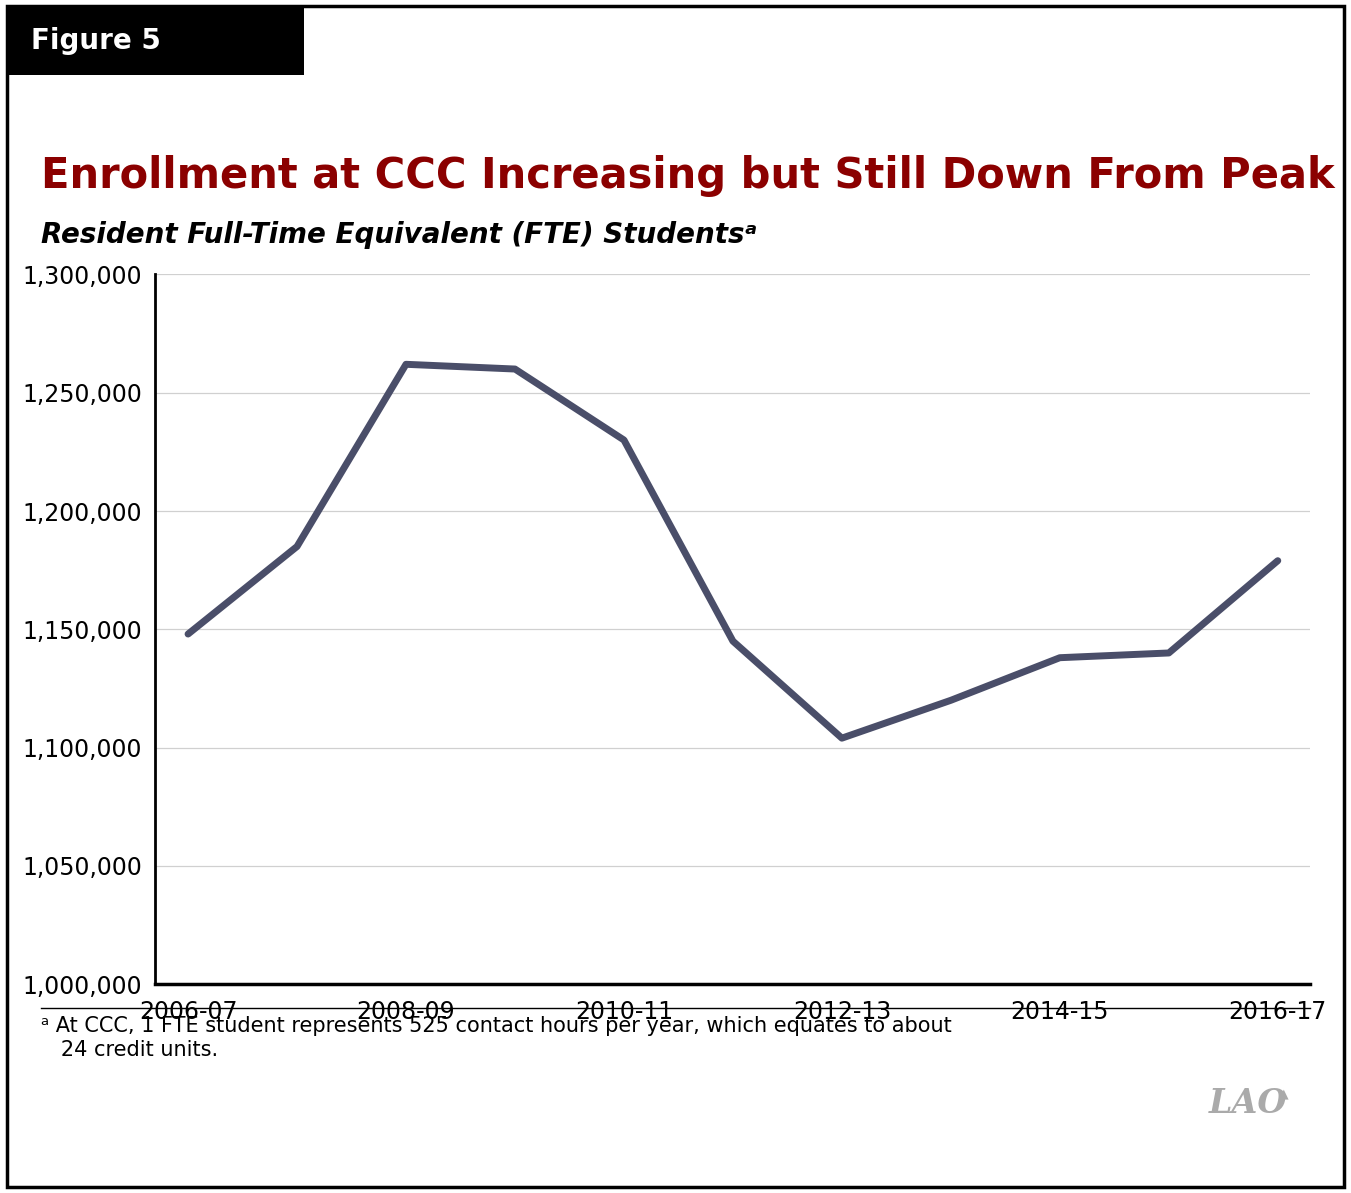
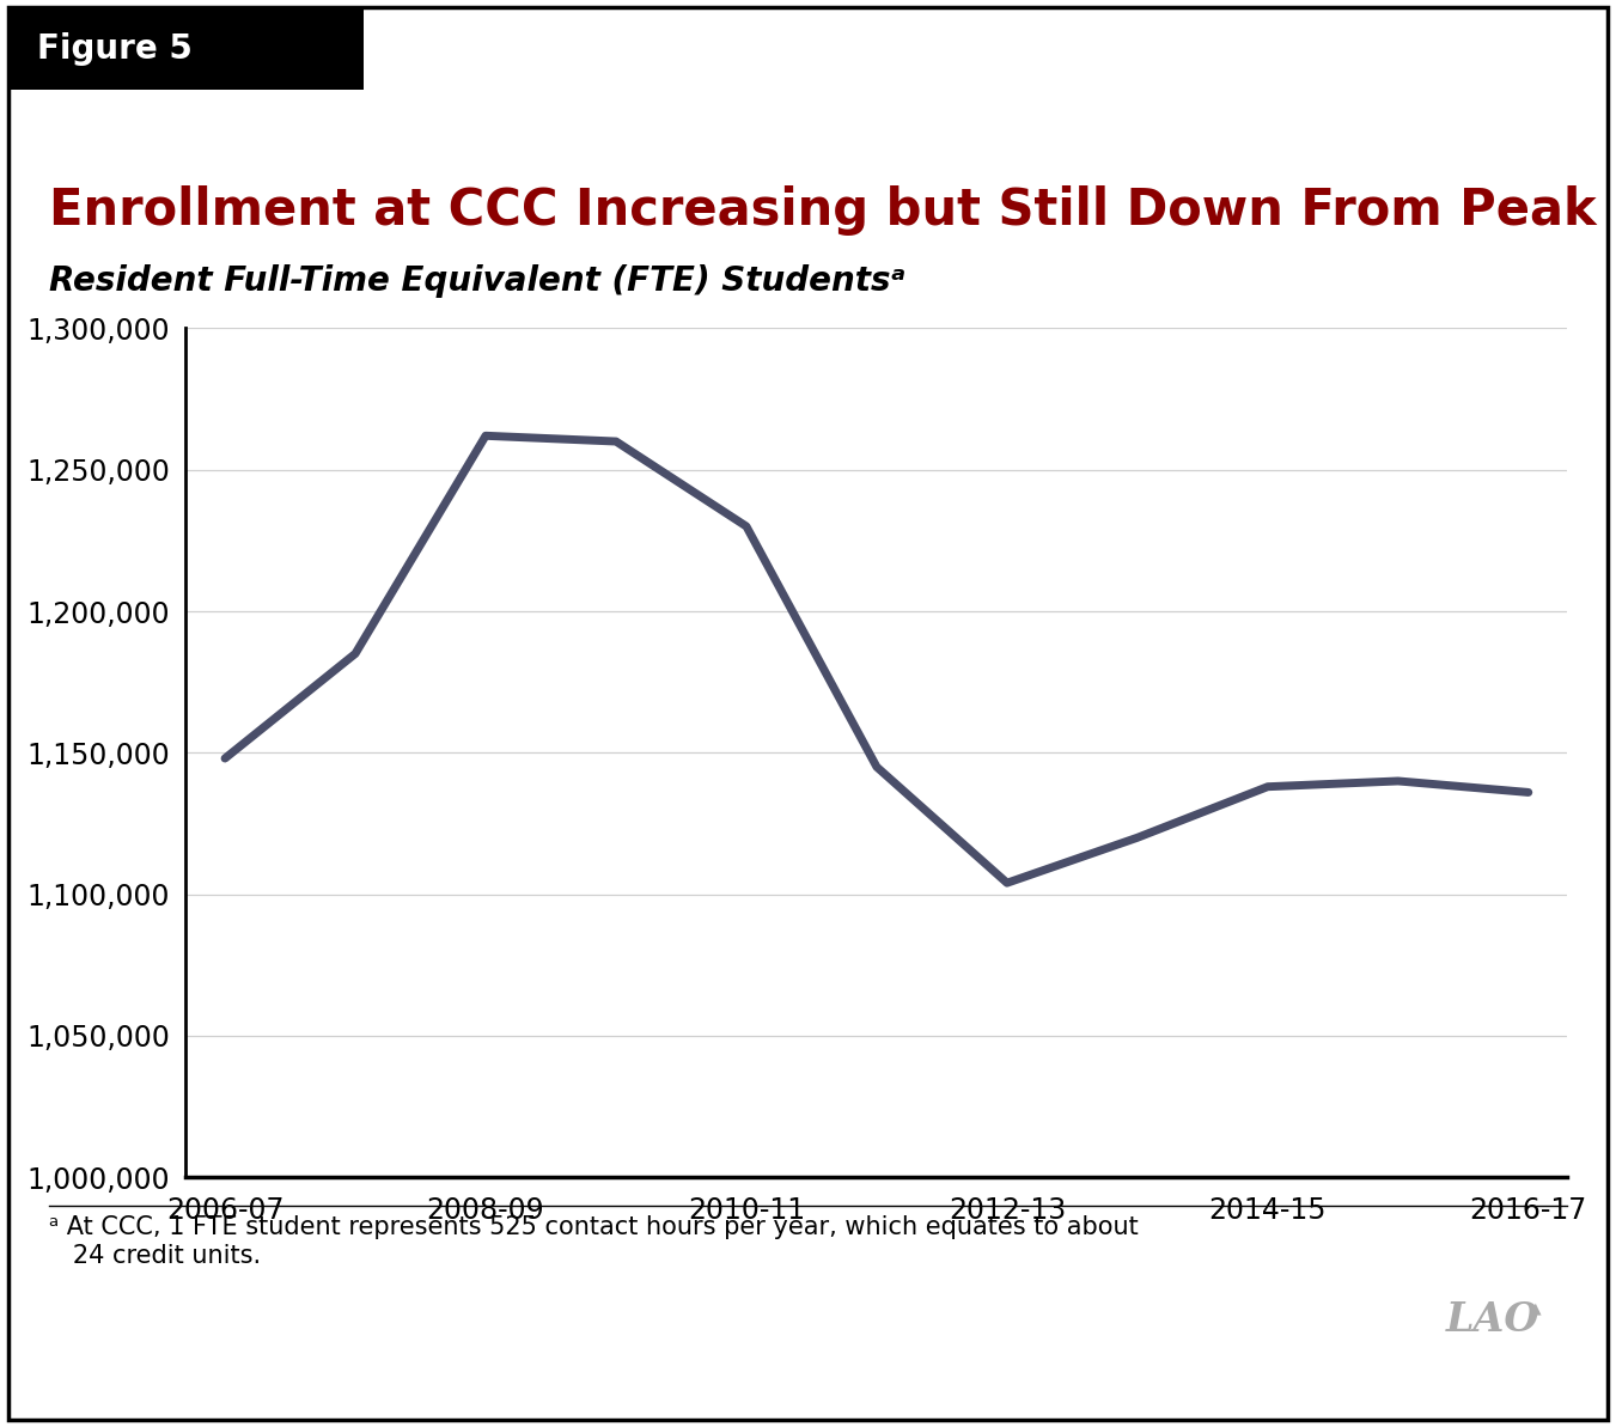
2016-17: 1,179,000 -> 1,136,000
